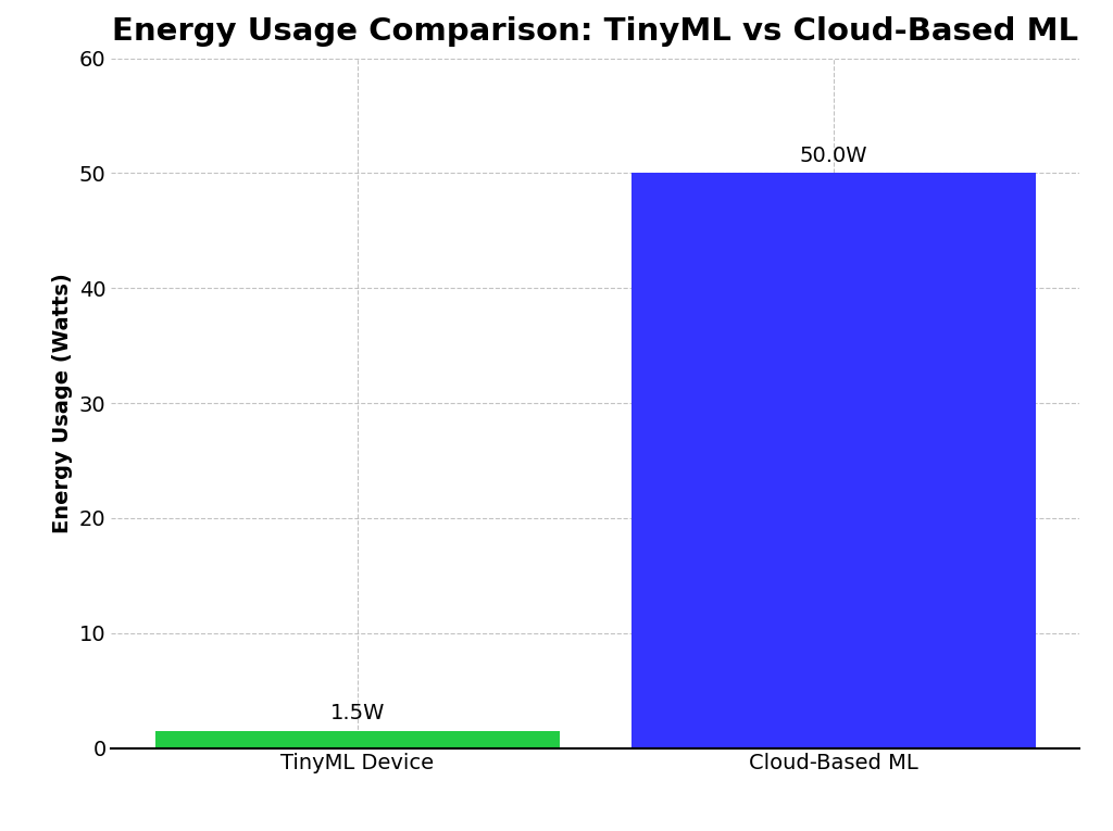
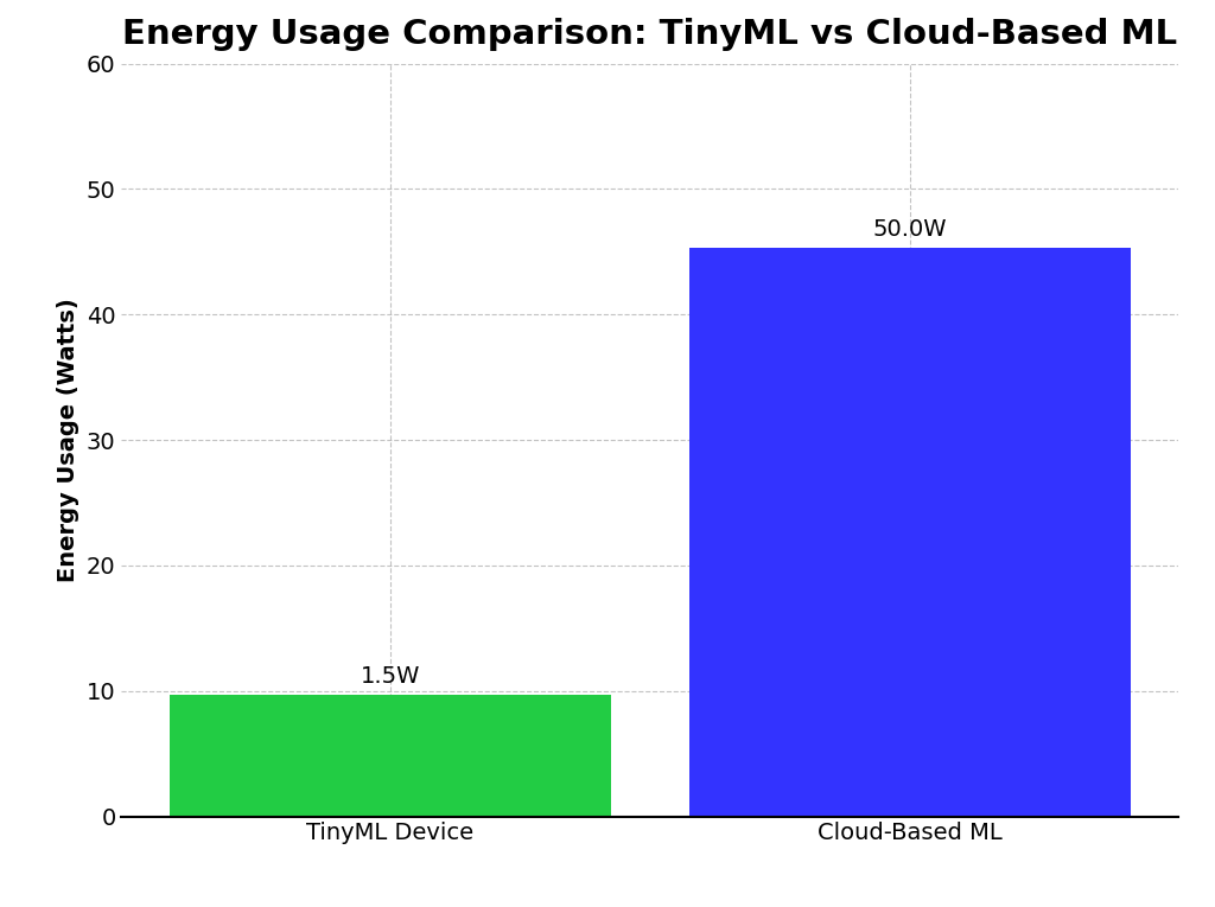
TinyML Device: 1.5 -> 9.7
Cloud-Based ML: 50.0 -> 45.3
